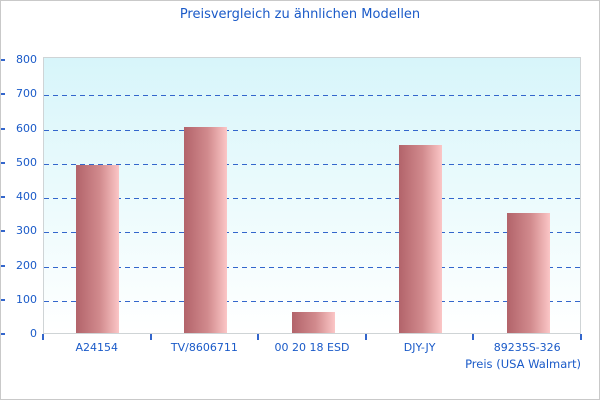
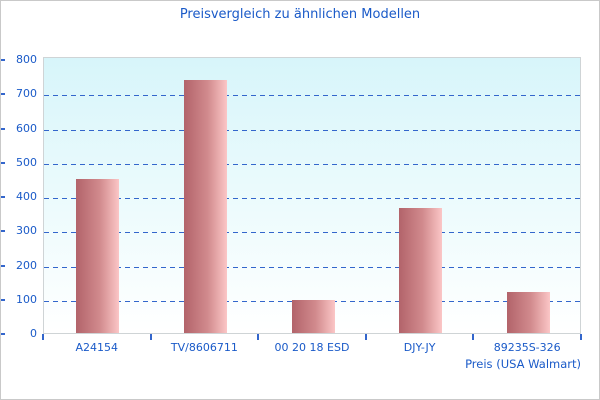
A24154: 490 -> 450
TV/8606711: 600 -> 740
00 20 18 ESD: 60 -> 100
DJY-JY: 550 -> 360
89235S-326: 350 -> 120
